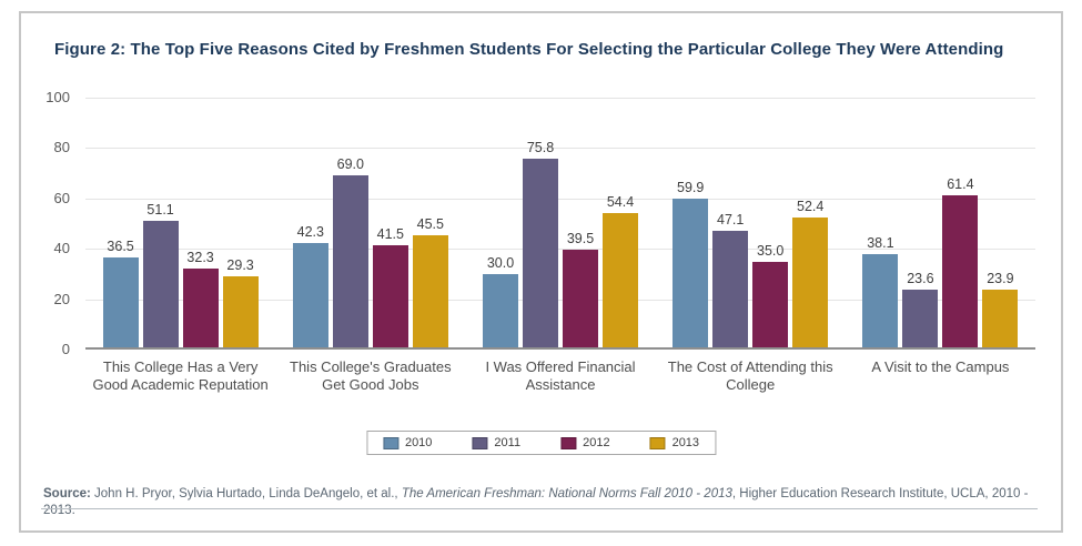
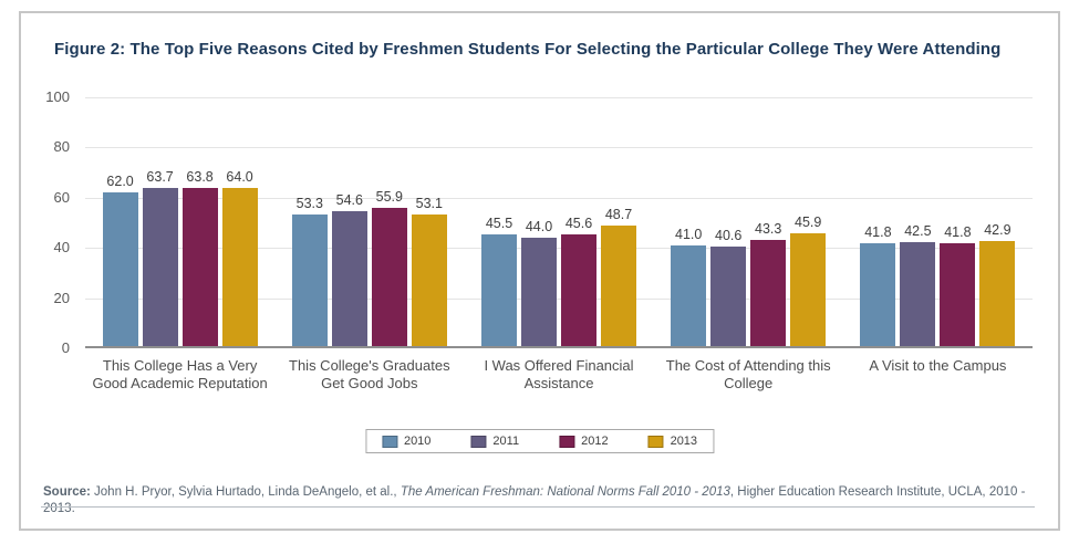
2010/This College Has a Very Good Academic Reputation: 36.5 -> 62.0
2011/This College Has a Very Good Academic Reputation: 51.1 -> 63.7
2012/This College Has a Very Good Academic Reputation: 32.3 -> 63.8
2013/This College Has a Very Good Academic Reputation: 29.3 -> 64.0
2010/This College's Graduates Get Good Jobs: 42.3 -> 53.3
2011/This College's Graduates Get Good Jobs: 69.0 -> 54.6
2012/This College's Graduates Get Good Jobs: 41.5 -> 55.9
2013/This College's Graduates Get Good Jobs: 45.5 -> 53.1
2010/I Was Offered Financial Assistance: 30.0 -> 45.5
2011/I Was Offered Financial Assistance: 75.8 -> 44.0
2012/I Was Offered Financial Assistance: 39.5 -> 45.6
2013/I Was Offered Financial Assistance: 54.4 -> 48.7
2010/The Cost of Attending this College: 59.9 -> 41.0
2011/The Cost of Attending this College: 47.1 -> 40.6
2012/The Cost of Attending this College: 35.0 -> 43.3
2013/The Cost of Attending this College: 52.4 -> 45.9
2010/A Visit to the Campus: 38.1 -> 41.8
2011/A Visit to the Campus: 23.6 -> 42.5
2012/A Visit to the Campus: 61.4 -> 41.8
2013/A Visit to the Campus: 23.9 -> 42.9
